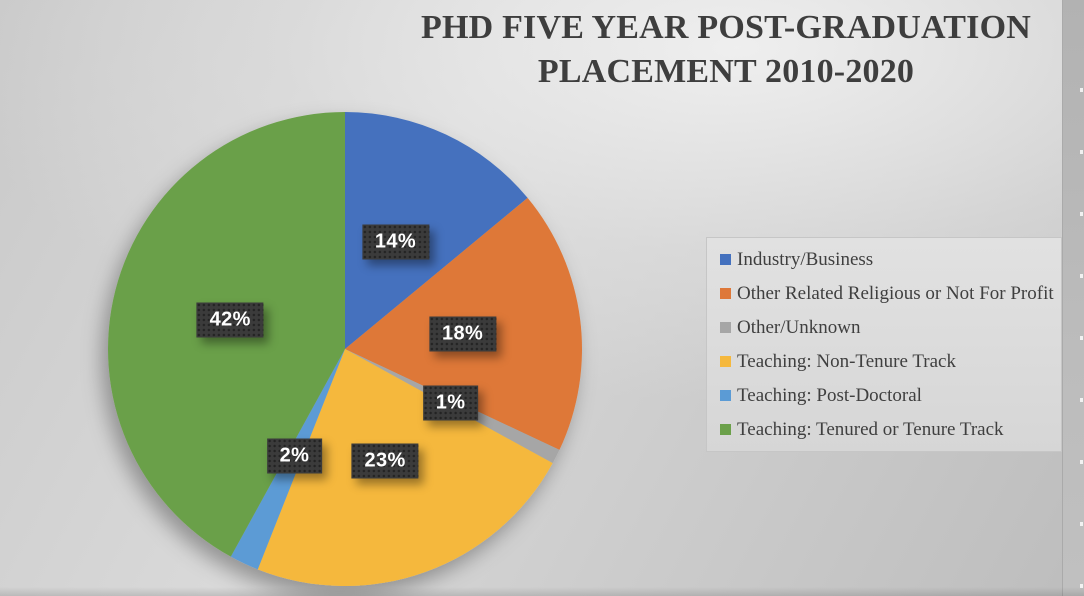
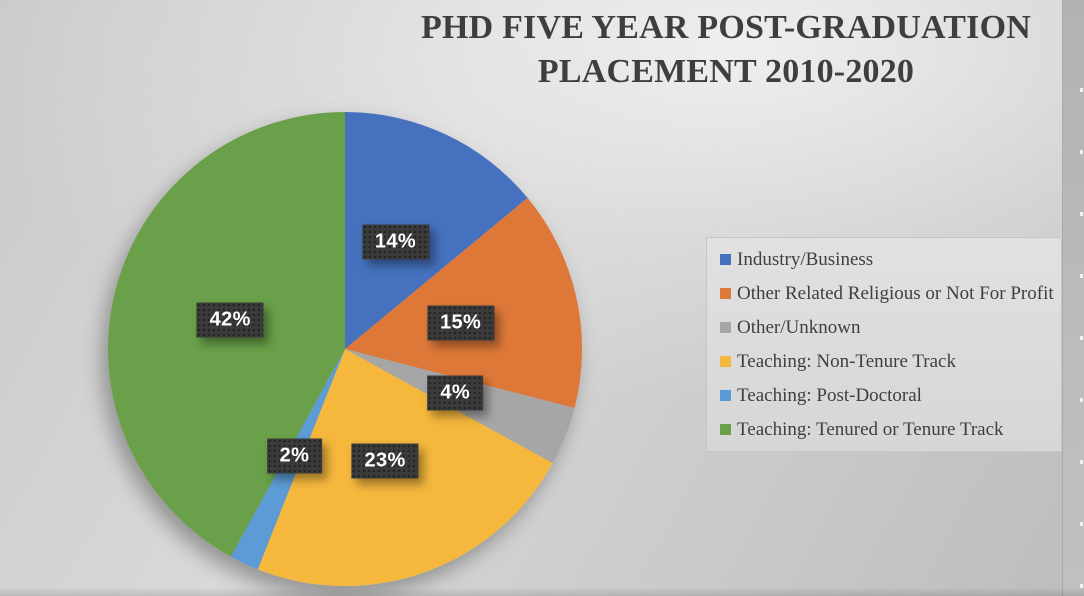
Other Related Religious or Not For Profit: 18% -> 15%
Other/Unknown: 1% -> 4%
